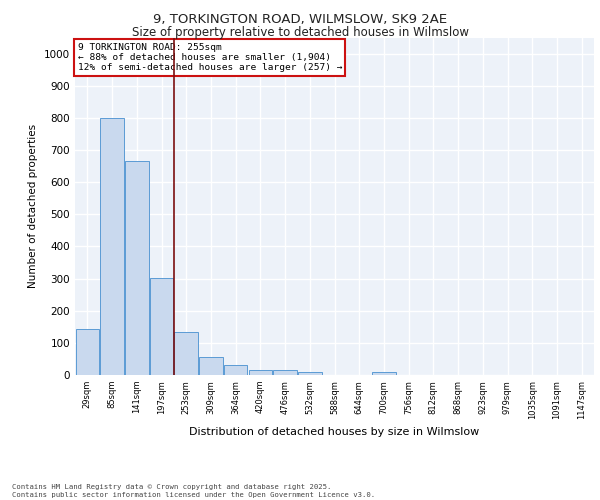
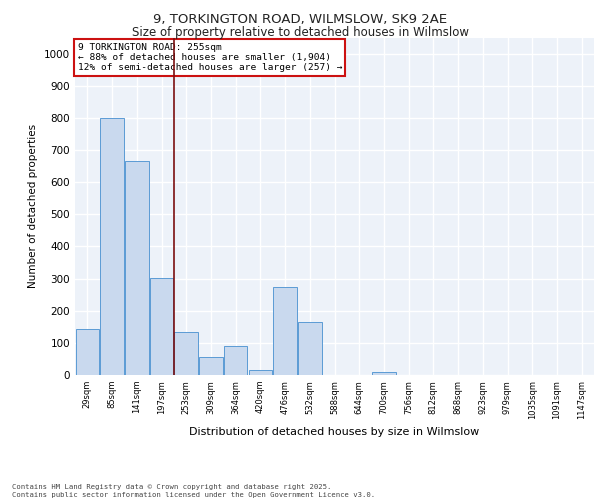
364sqm: 30 -> 90
476sqm: 17 -> 275
532sqm: 10 -> 165
